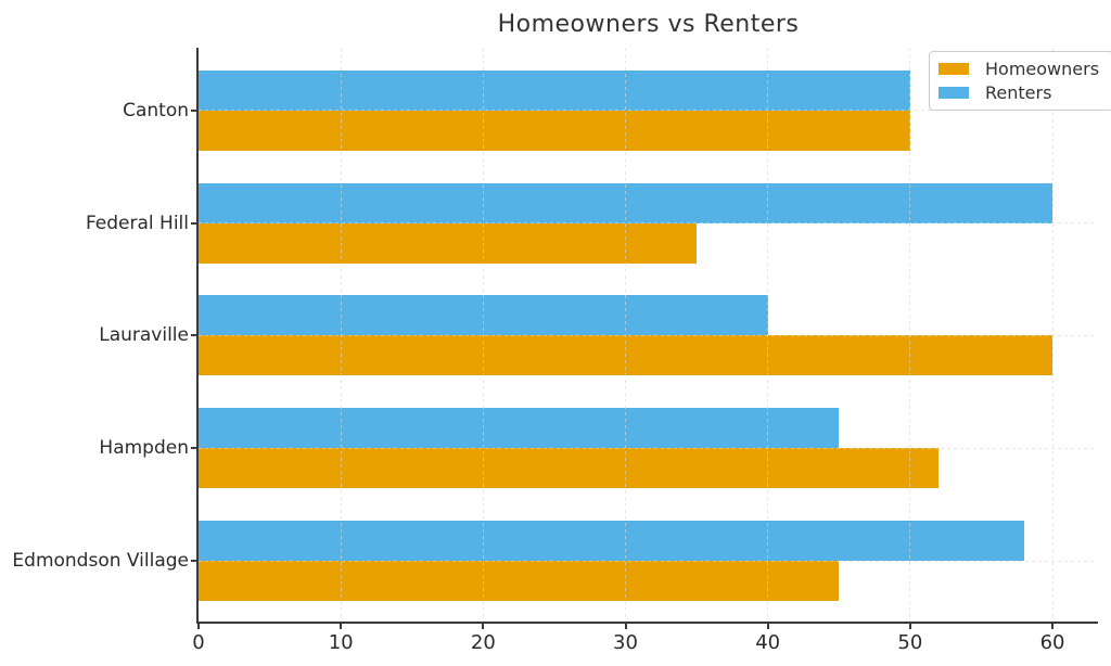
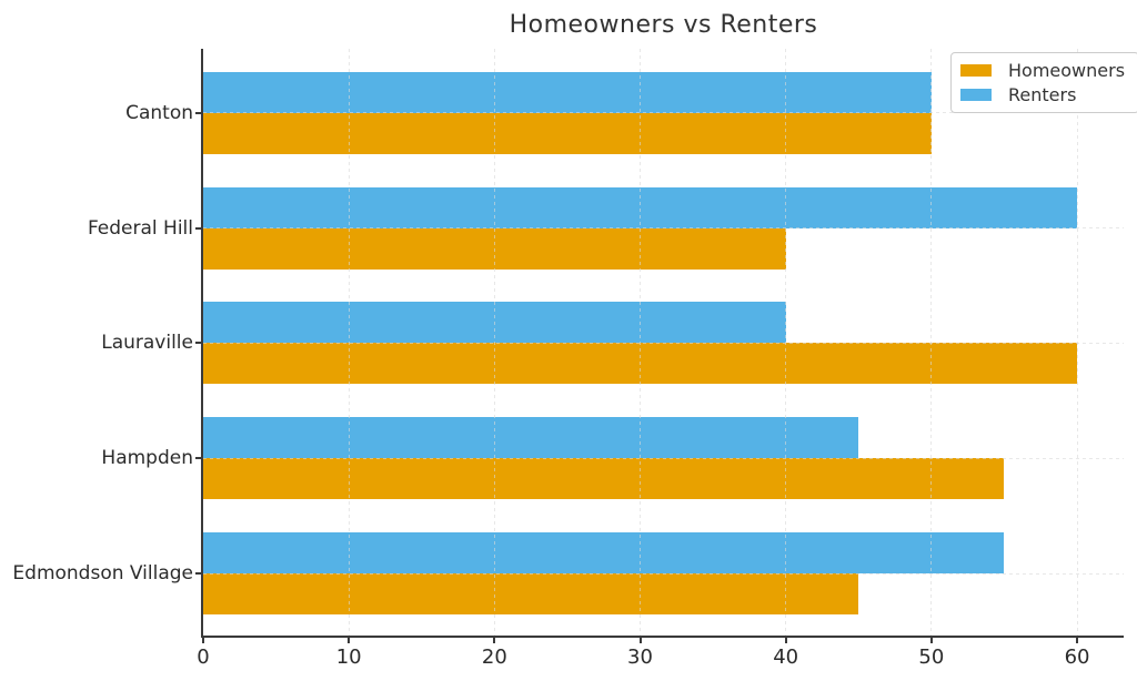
Homeowners/Federal Hill: 35 -> 40
Homeowners/Hampden: 52 -> 55
Renters/Edmondson Village: 58 -> 55
